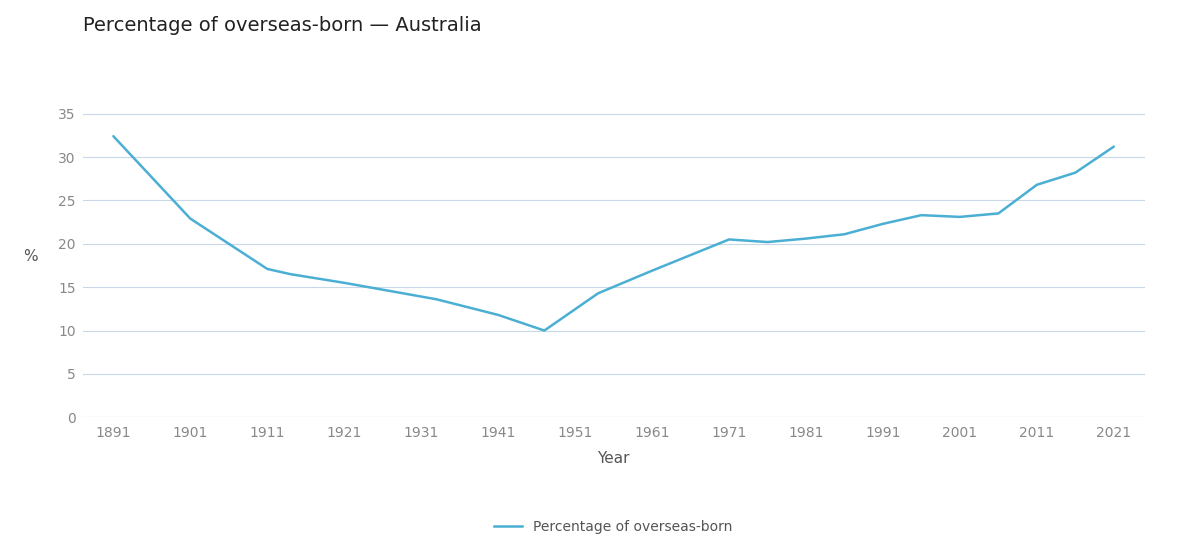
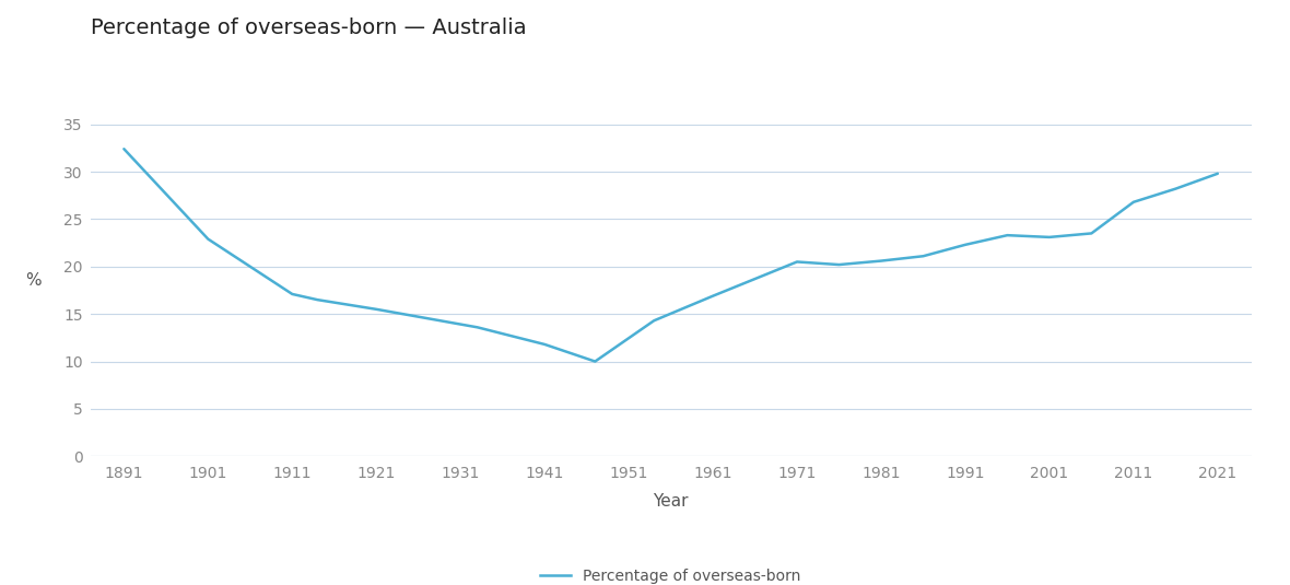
2021: 31.2 -> 29.8
